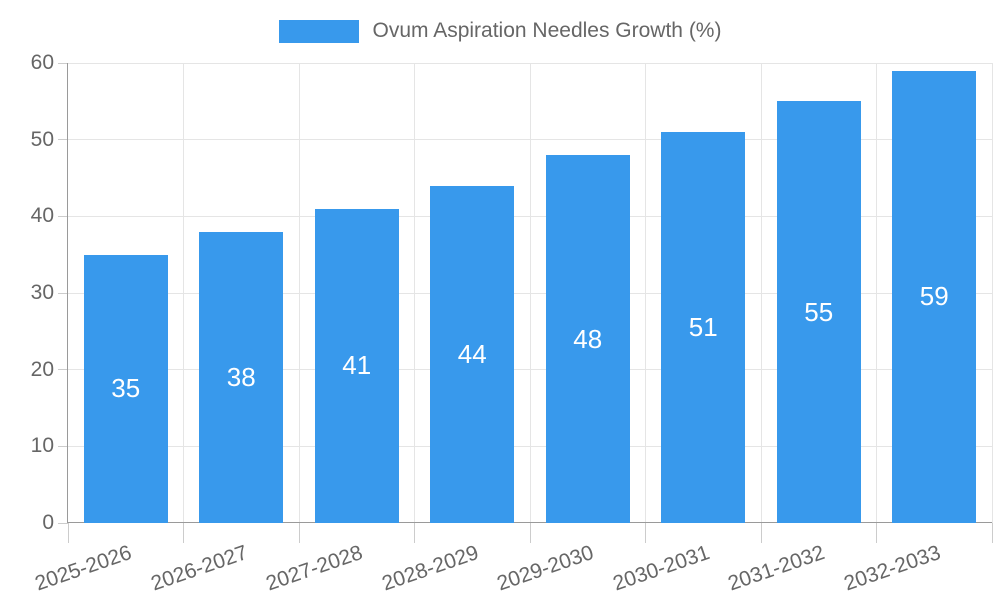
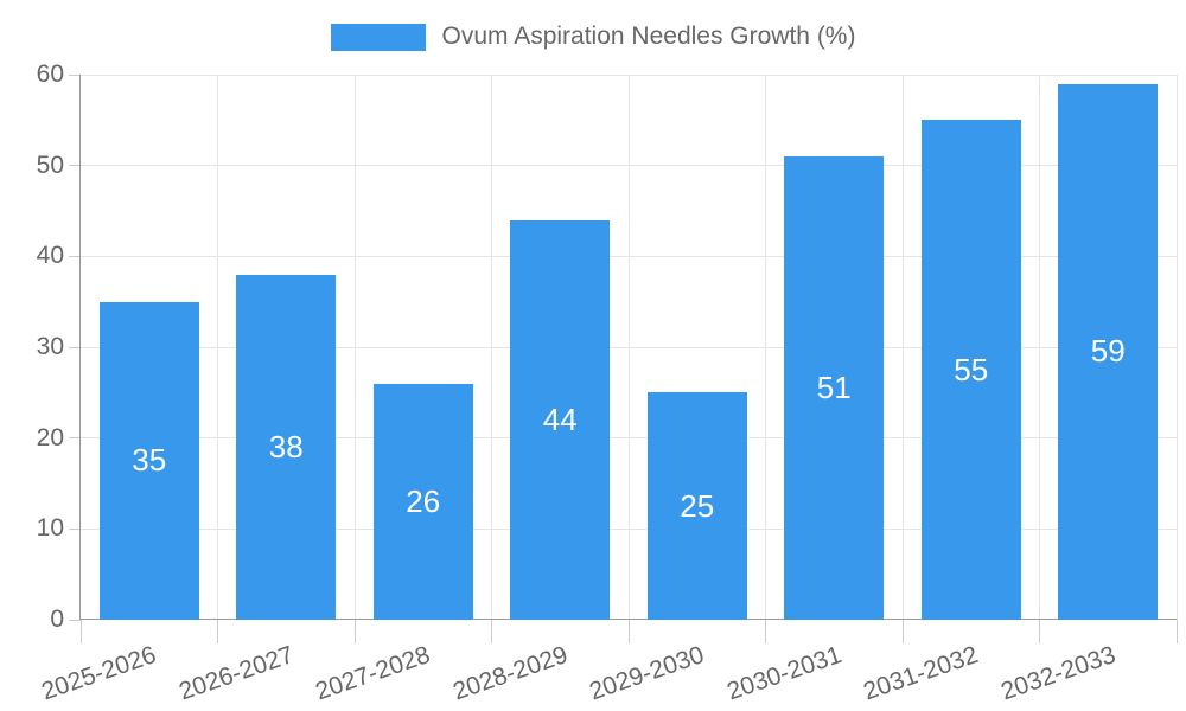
2027-2028: 41 -> 26
2029-2030: 48 -> 25
